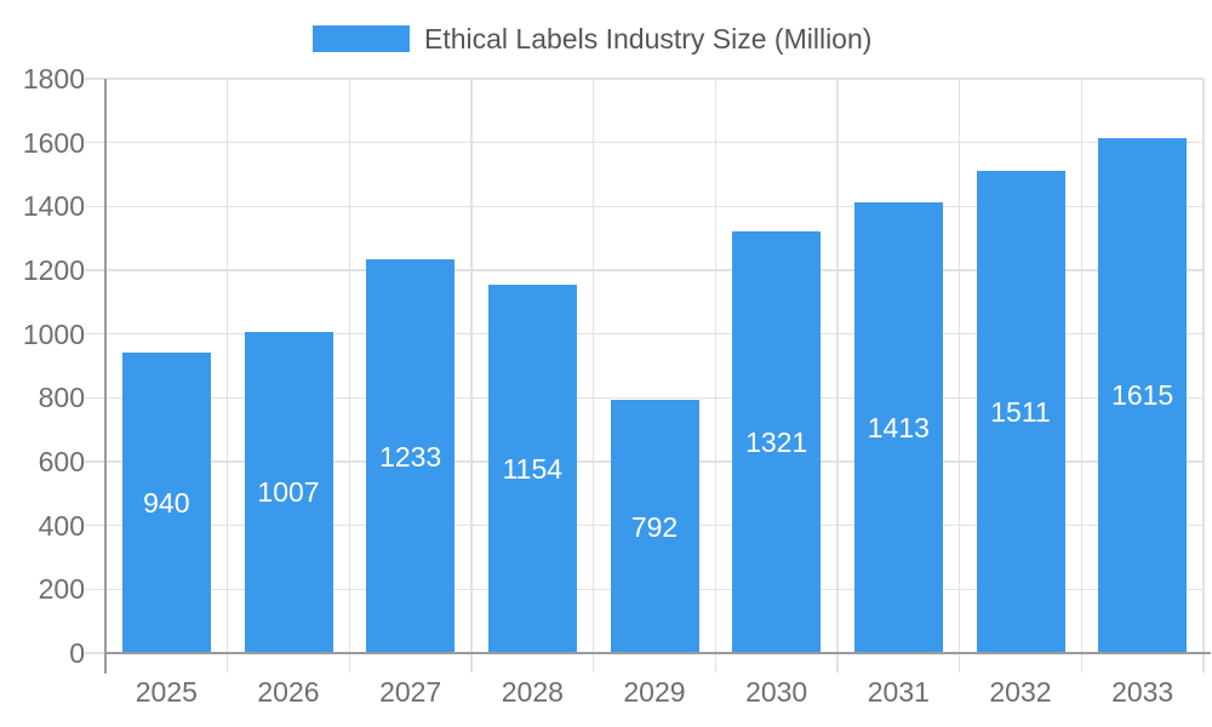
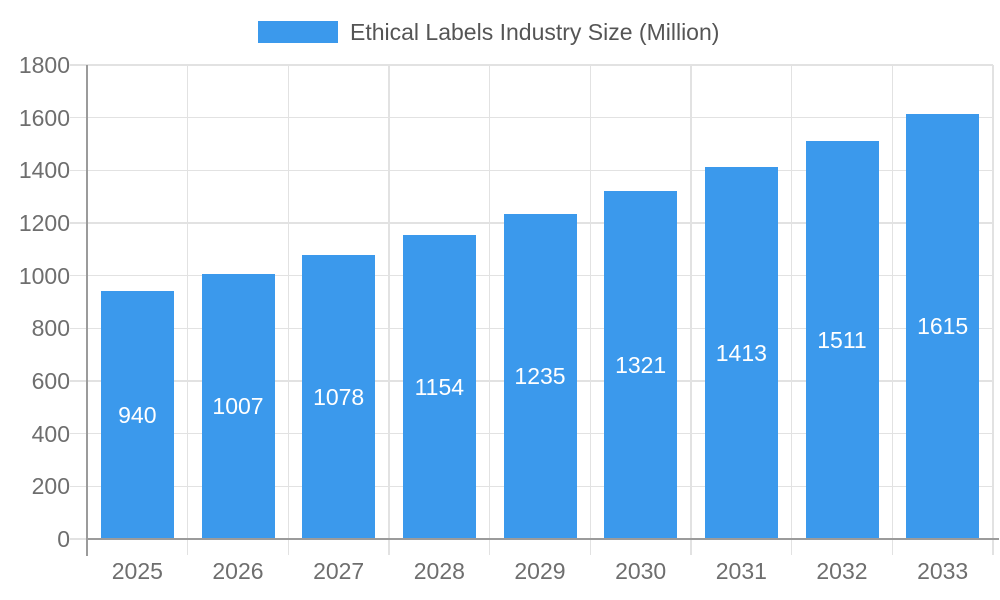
2027: 1233 -> 1078
2029: 792 -> 1235
